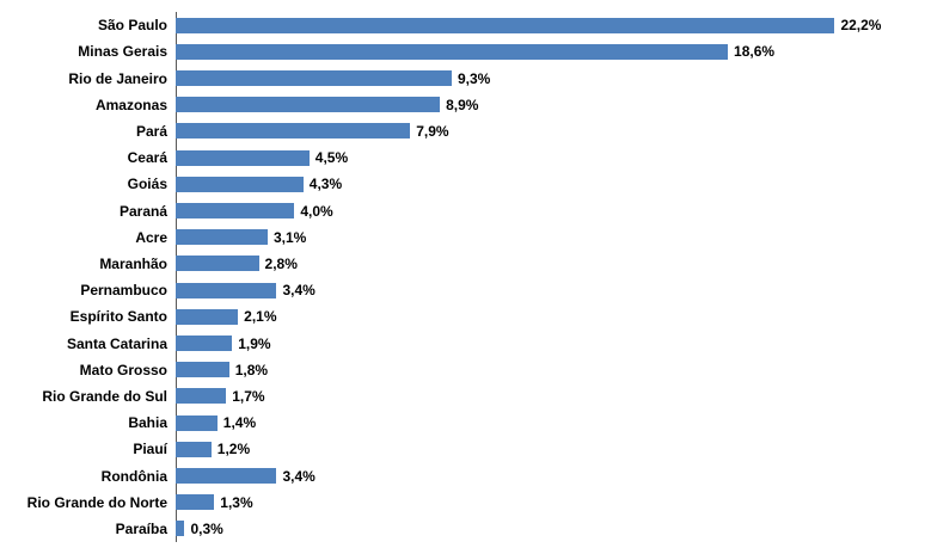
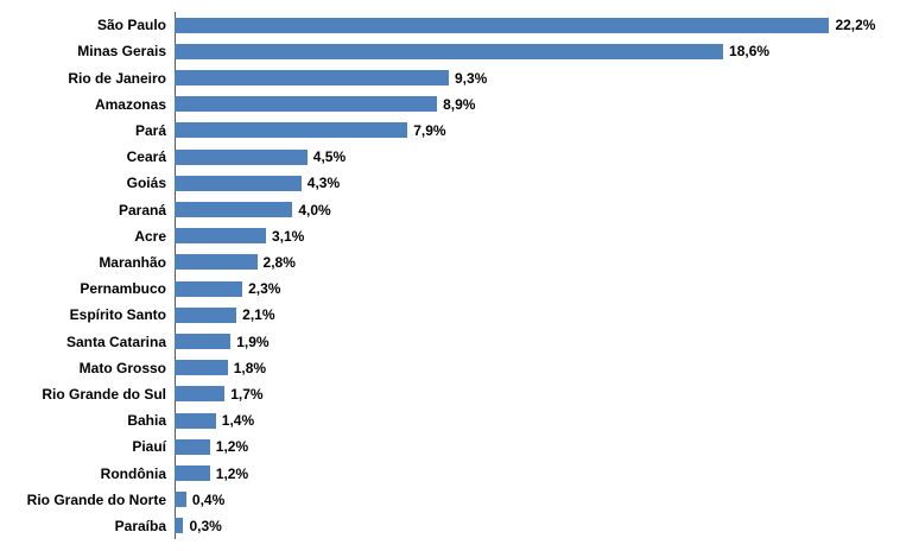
Pernambuco: 3,4% -> 2,3%
Rondônia: 3,4% -> 1,2%
Rio Grande do Norte: 1,3% -> 0,4%
